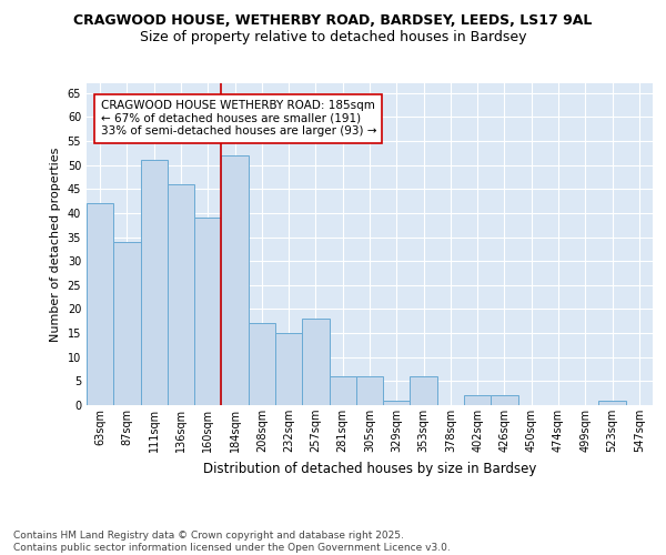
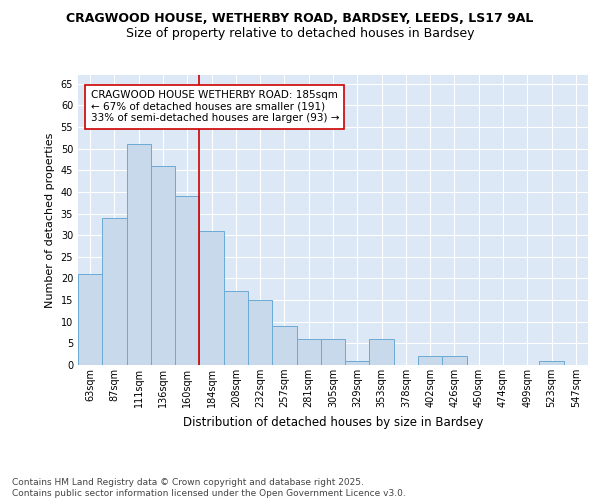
63sqm: 42 -> 21
184sqm: 52 -> 31
257sqm: 18 -> 9
